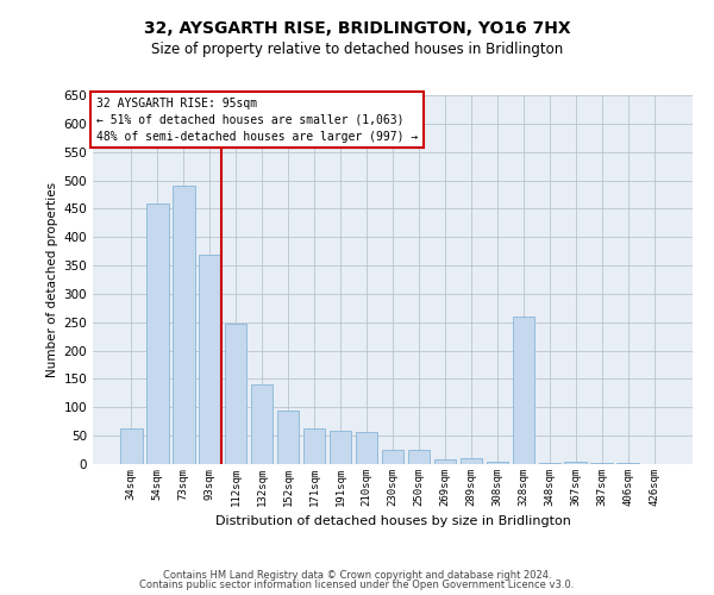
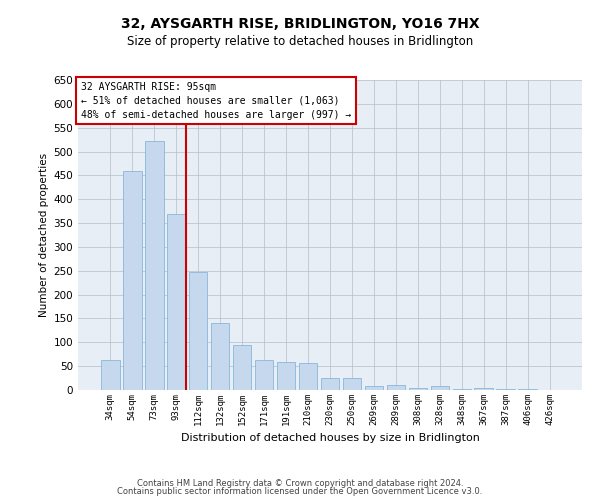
73sqm: 490 -> 522
328sqm: 260 -> 8
